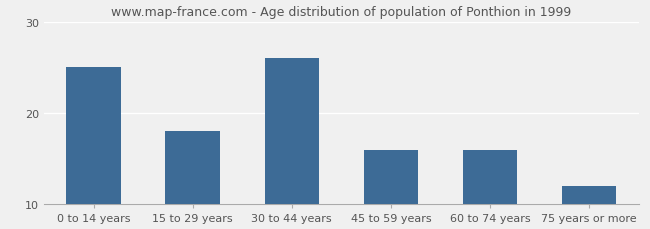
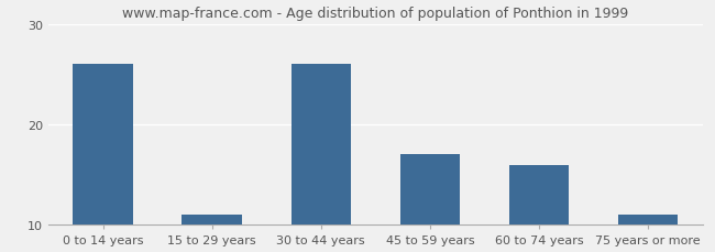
0 to 14 years: 25 -> 26
15 to 29 years: 18 -> 11
45 to 59 years: 16 -> 17
75 years or more: 12 -> 11
